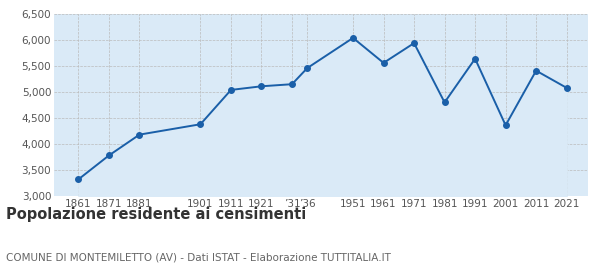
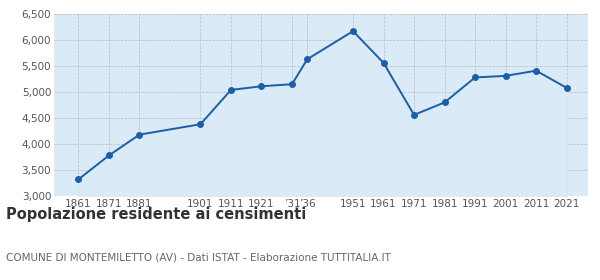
’36: 5,460 -> 5,630
1951: 6,040 -> 6,170
1971: 5,940 -> 4,560
1991: 5,640 -> 5,280
2001: 4,360 -> 5,310
